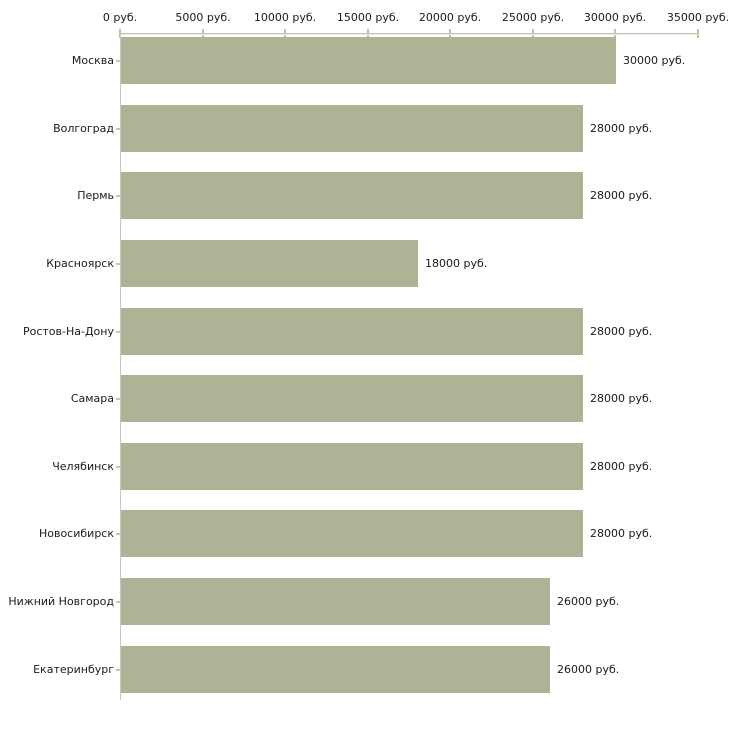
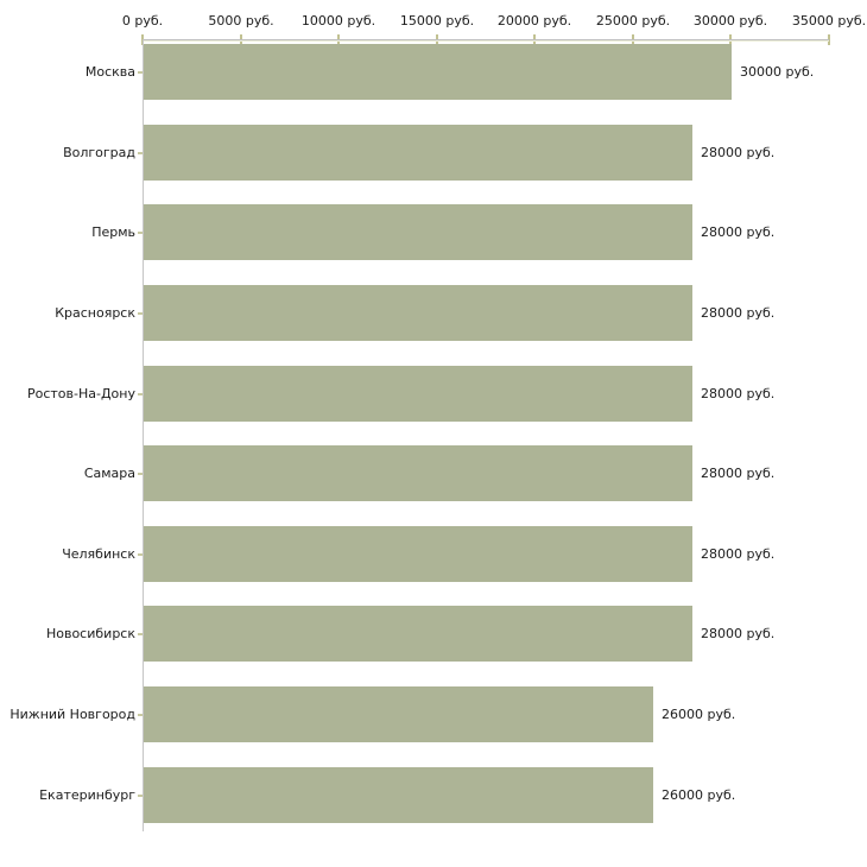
Красноярск: 18000 -> 28000
